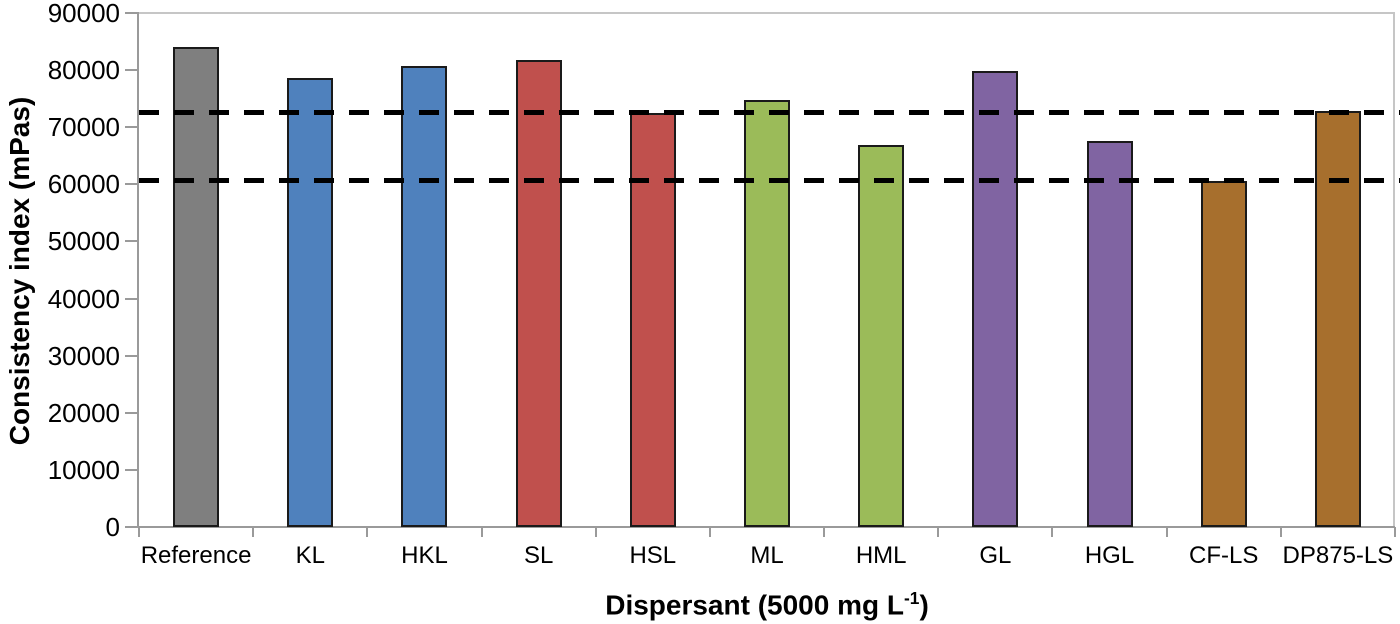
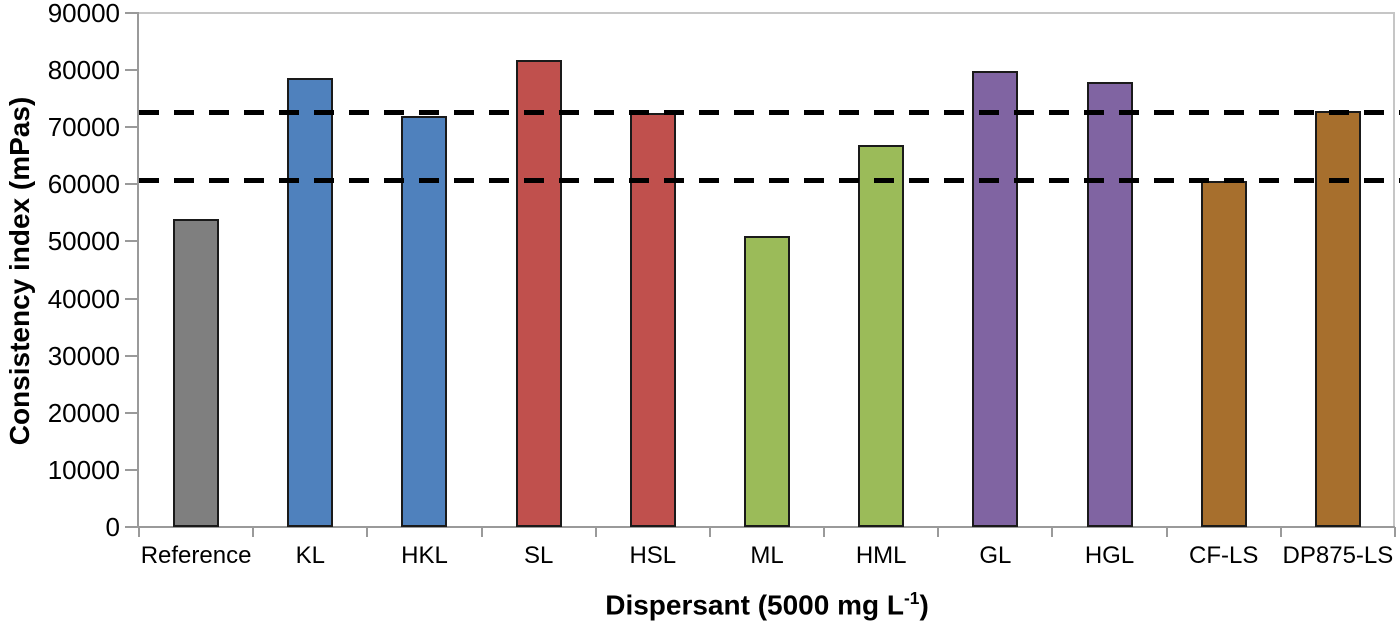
Reference: 84000 -> 54000
HKL: 81000 -> 72000
ML: 75000 -> 51000
HGL: 68000 -> 78000
